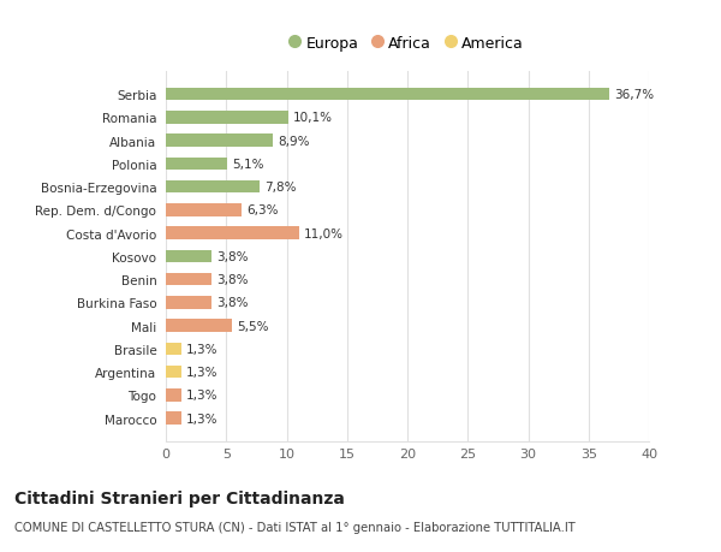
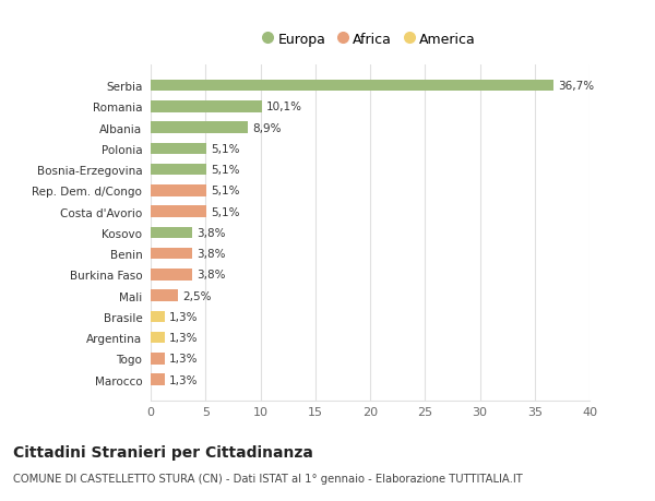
Bosnia-Erzegovina: 7,8% -> 5,1%
Rep. Dem. d/Congo: 6,3% -> 5,1%
Costa d'Avorio: 11,0% -> 5,1%
Mali: 5,5% -> 2,5%
